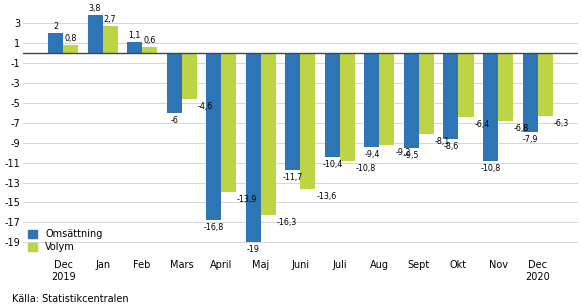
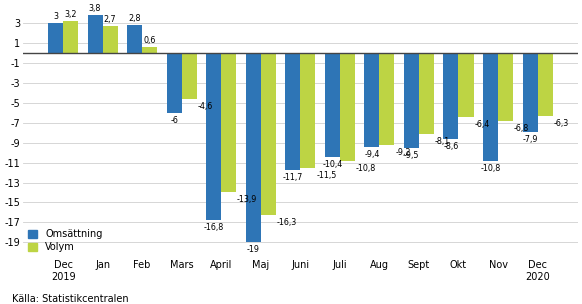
Omsättning/Dec 2019: 2 -> 3
Volym/Dec 2019: 0,8 -> 3,2
Omsättning/Feb: 1,1 -> 2,8
Volym/Juni: -13,6 -> -11,5
